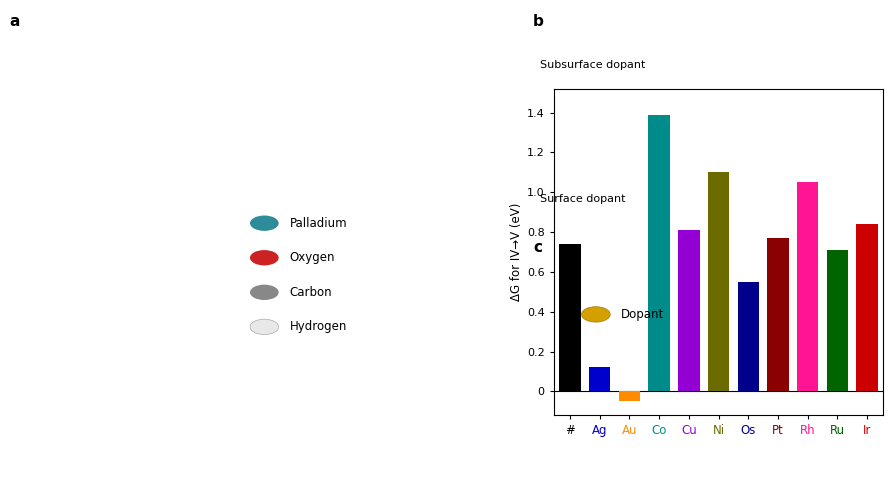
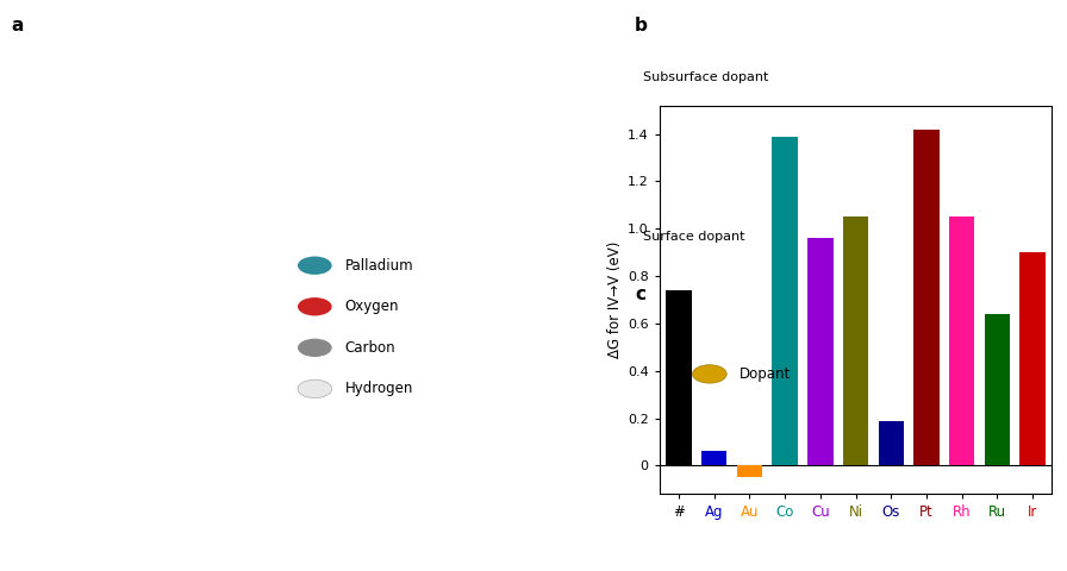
Ag: 0.12 -> 0.06
Cu: 0.81 -> 0.96
Ni: 1.10 -> 1.05
Os: 0.55 -> 0.19
Pt: 0.77 -> 1.42
Ru: 0.71 -> 0.64
Ir: 0.84 -> 0.90
